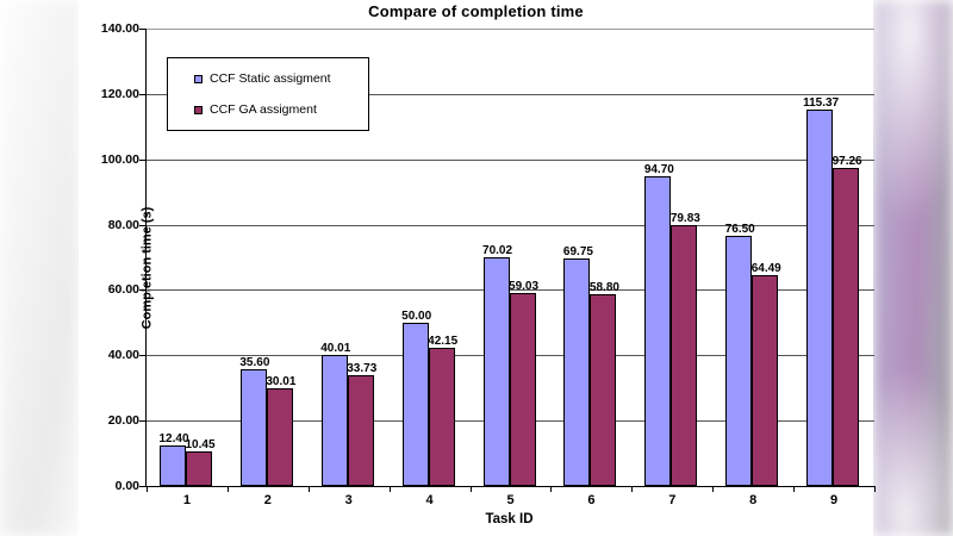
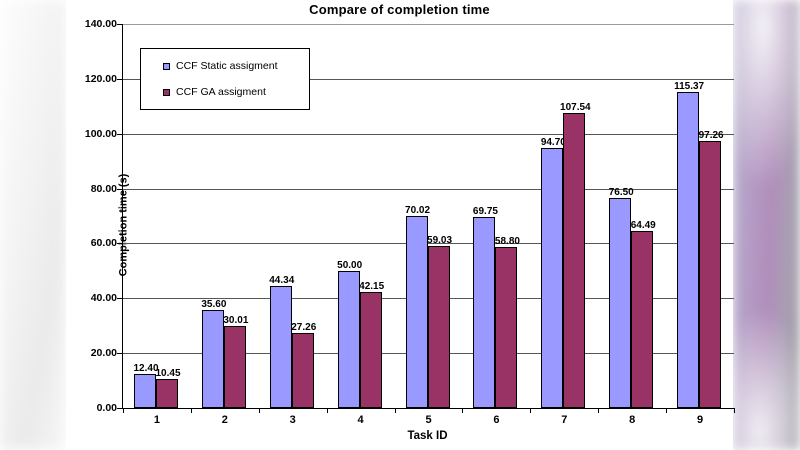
CCF Static assigment/3: 40.01 -> 44.34
CCF GA assigment/3: 33.73 -> 27.26
CCF GA assigment/7: 79.83 -> 107.54
